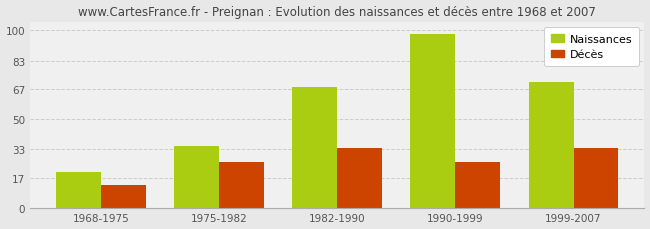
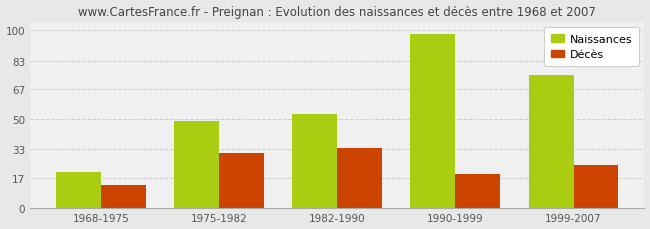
Naissances/1975-1982: 35 -> 49
Décès/1975-1982: 26 -> 31
Naissances/1982-1990: 68 -> 53
Décès/1990-1999: 26 -> 19
Naissances/1999-2007: 71 -> 75
Décès/1999-2007: 34 -> 24
